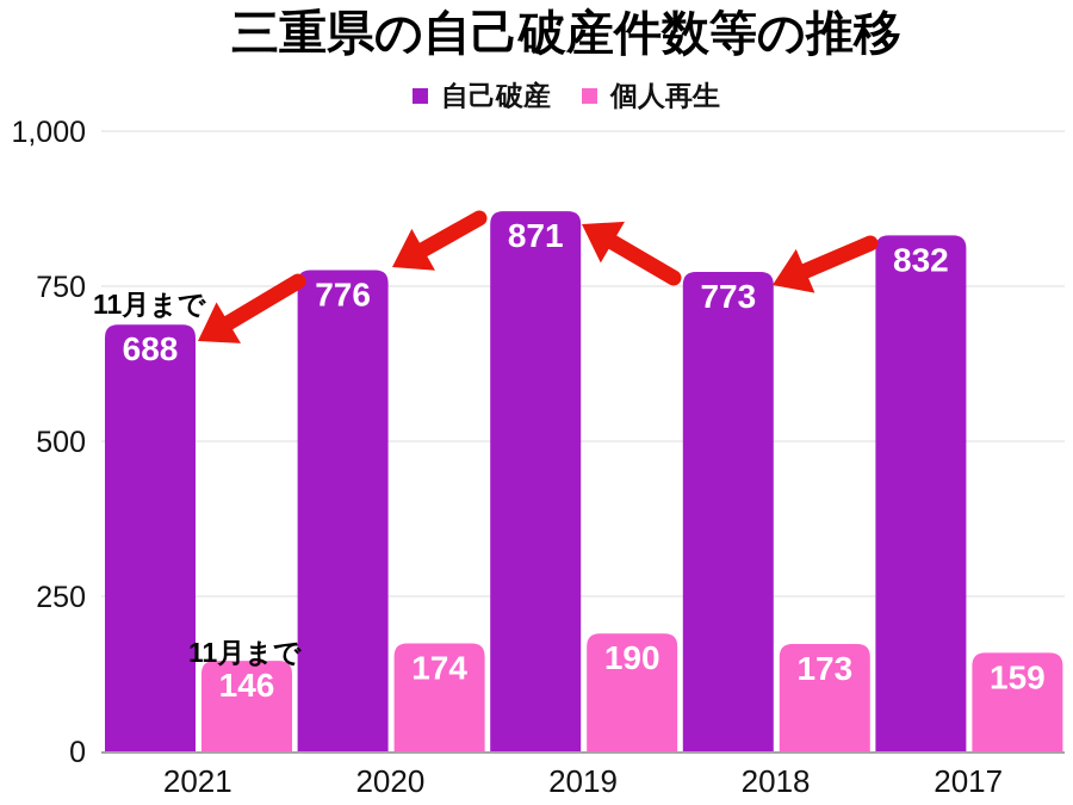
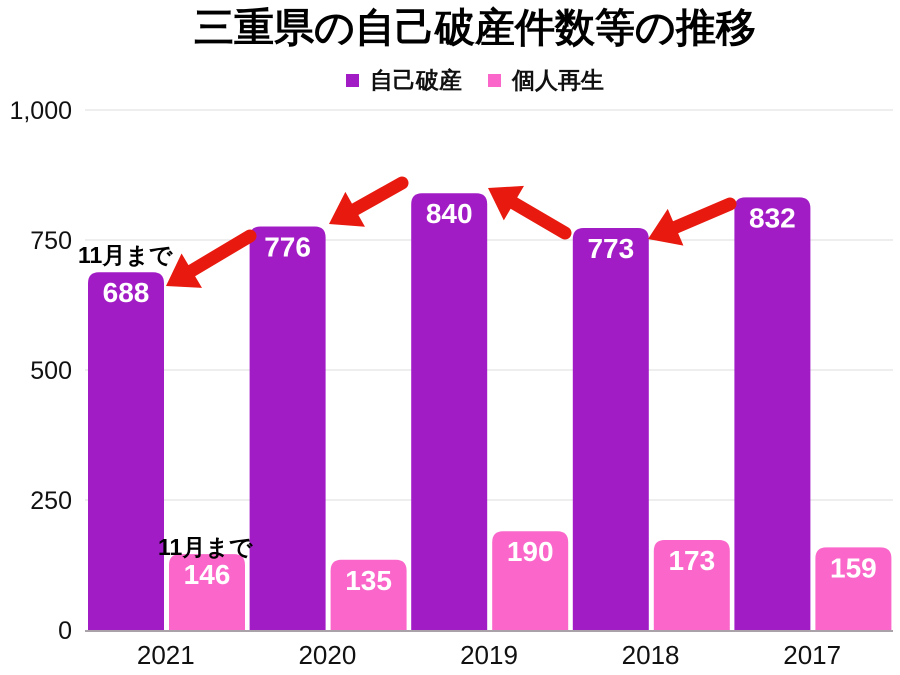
個人再生/2020: 174 -> 135
自己破産/2019: 871 -> 840
